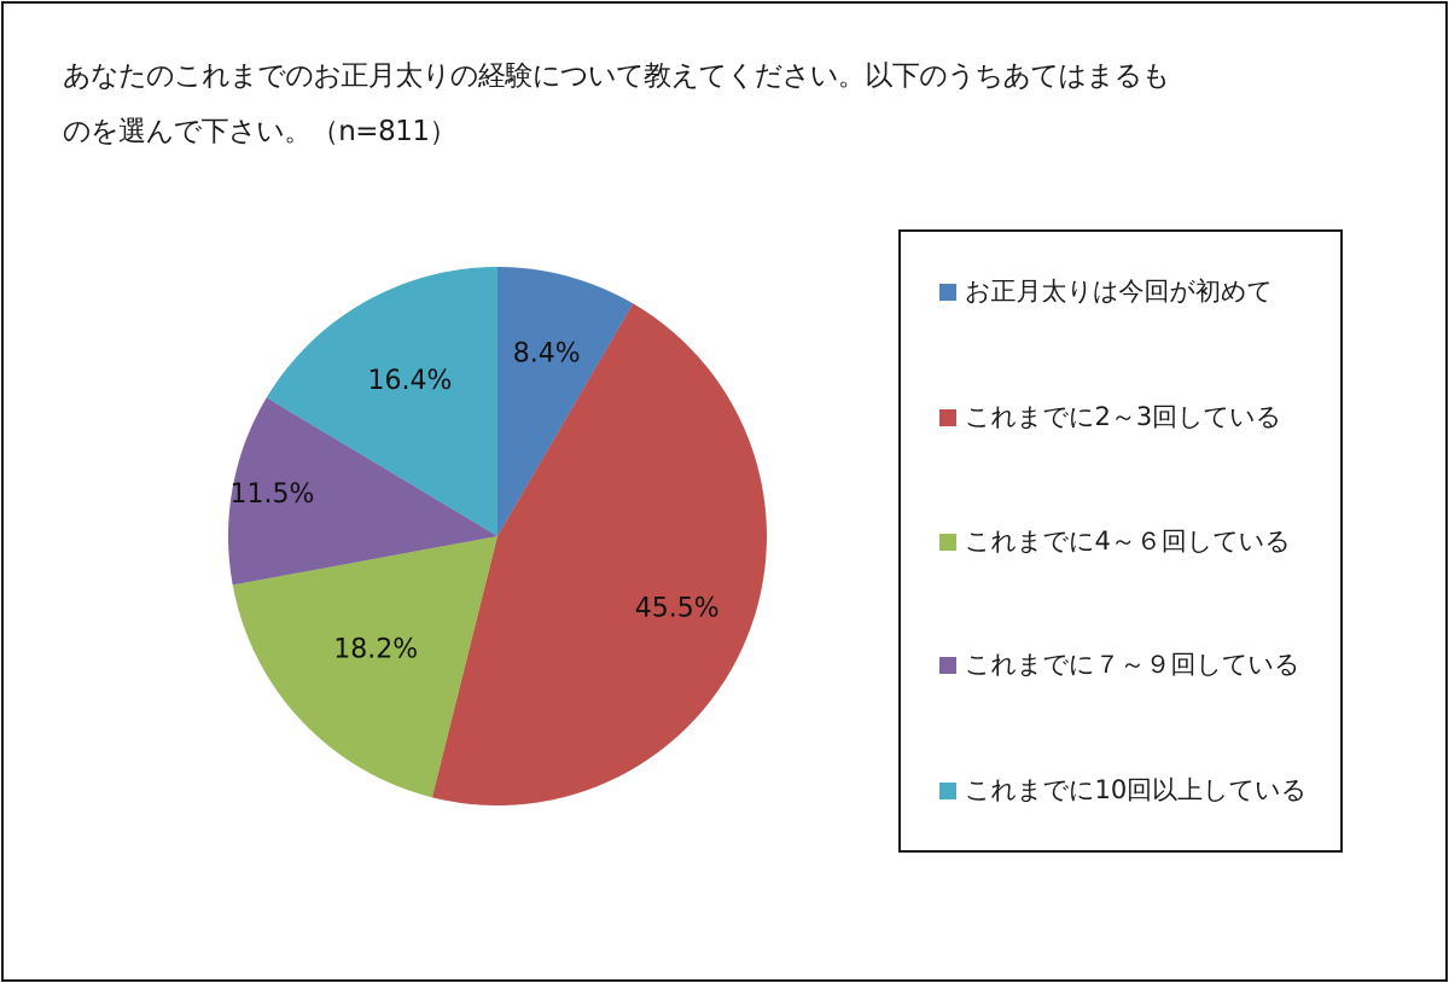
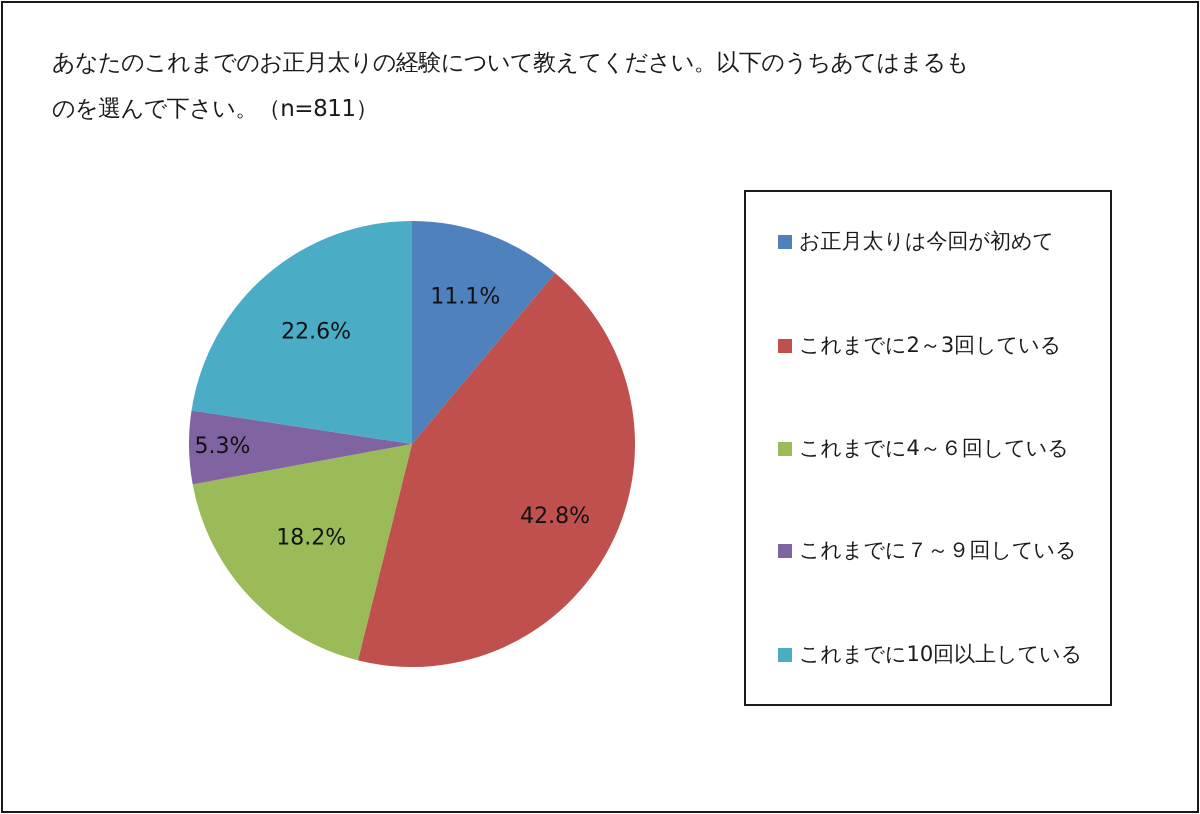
お正月太りは今回が初めて: 8.4% -> 11.1%
これまでに2～3回している: 45.5% -> 42.8%
これまでに７～９回している: 11.5% -> 5.3%
これまでに10回以上している: 16.4% -> 22.6%
